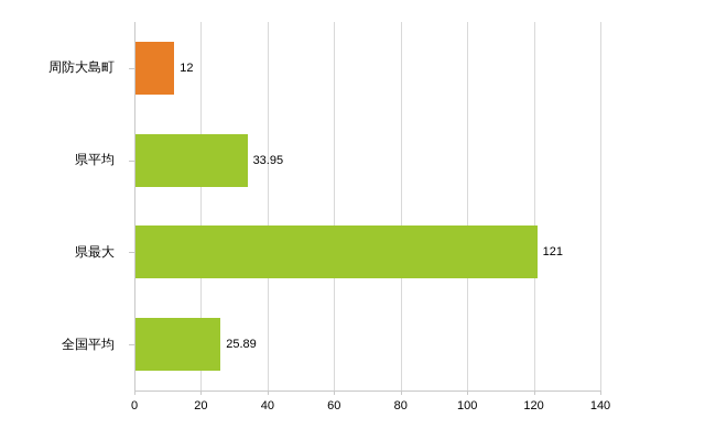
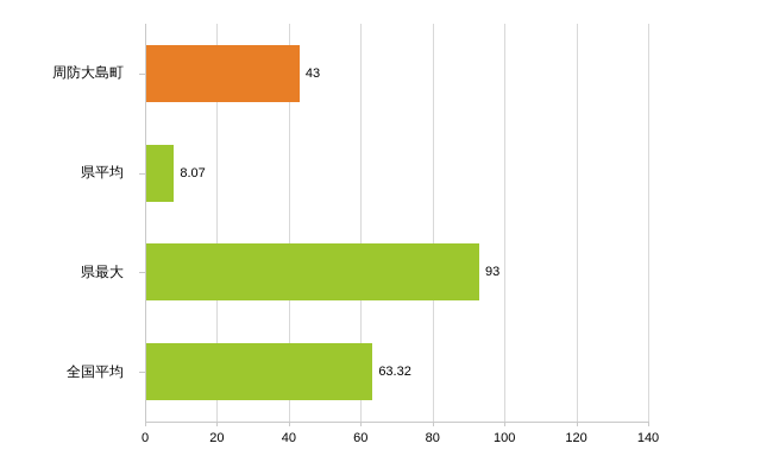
周防大島町: 12 -> 43
県平均: 33.95 -> 8.07
県最大: 121 -> 93
全国平均: 25.89 -> 63.32
